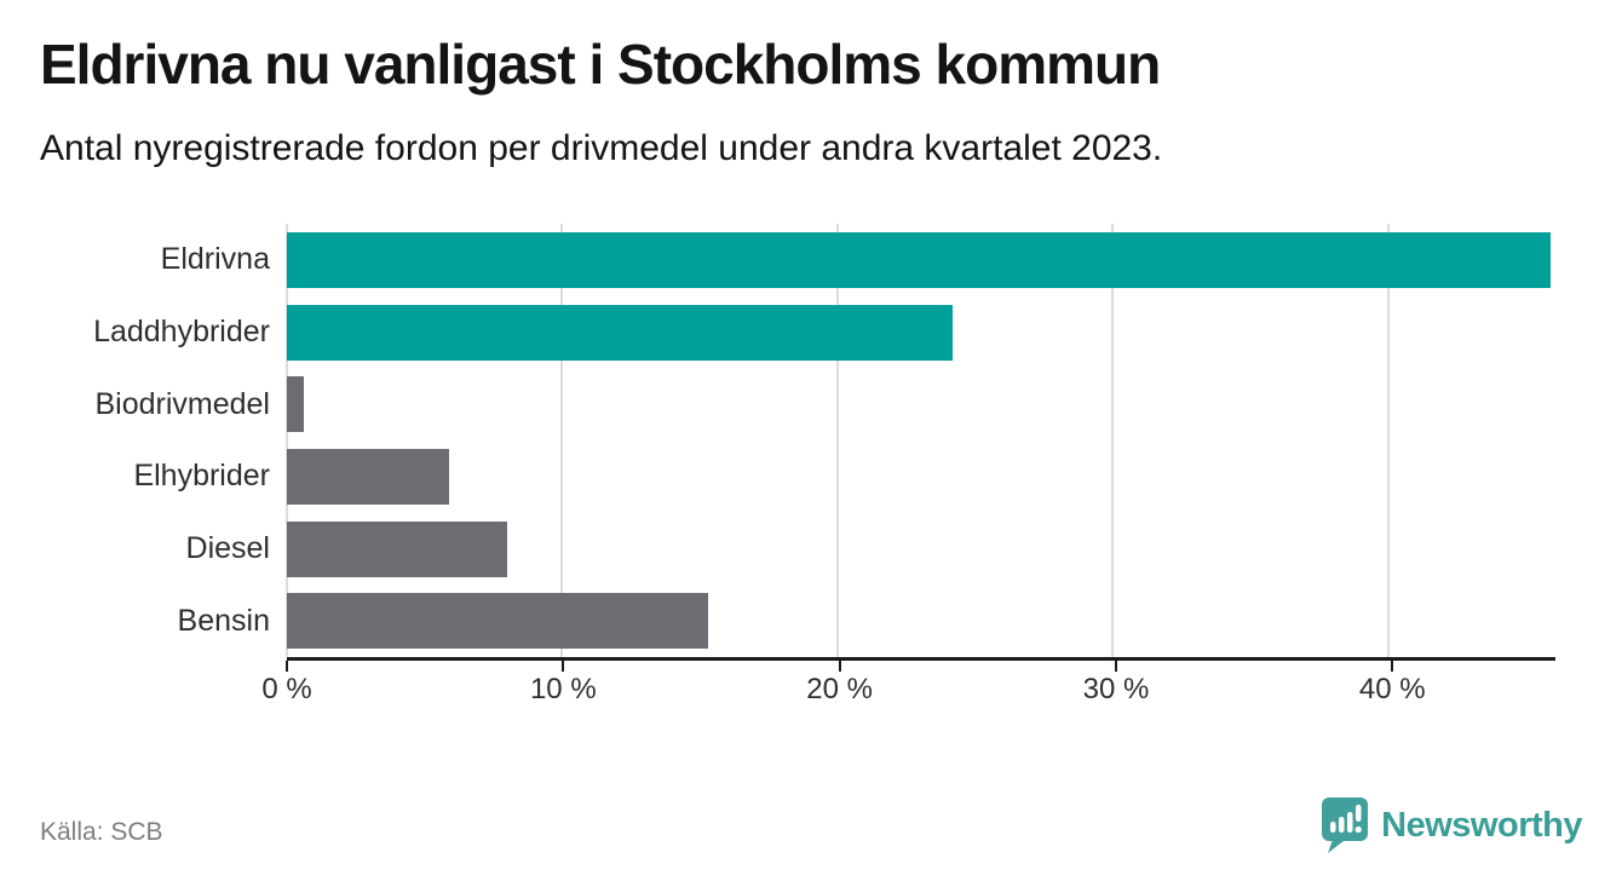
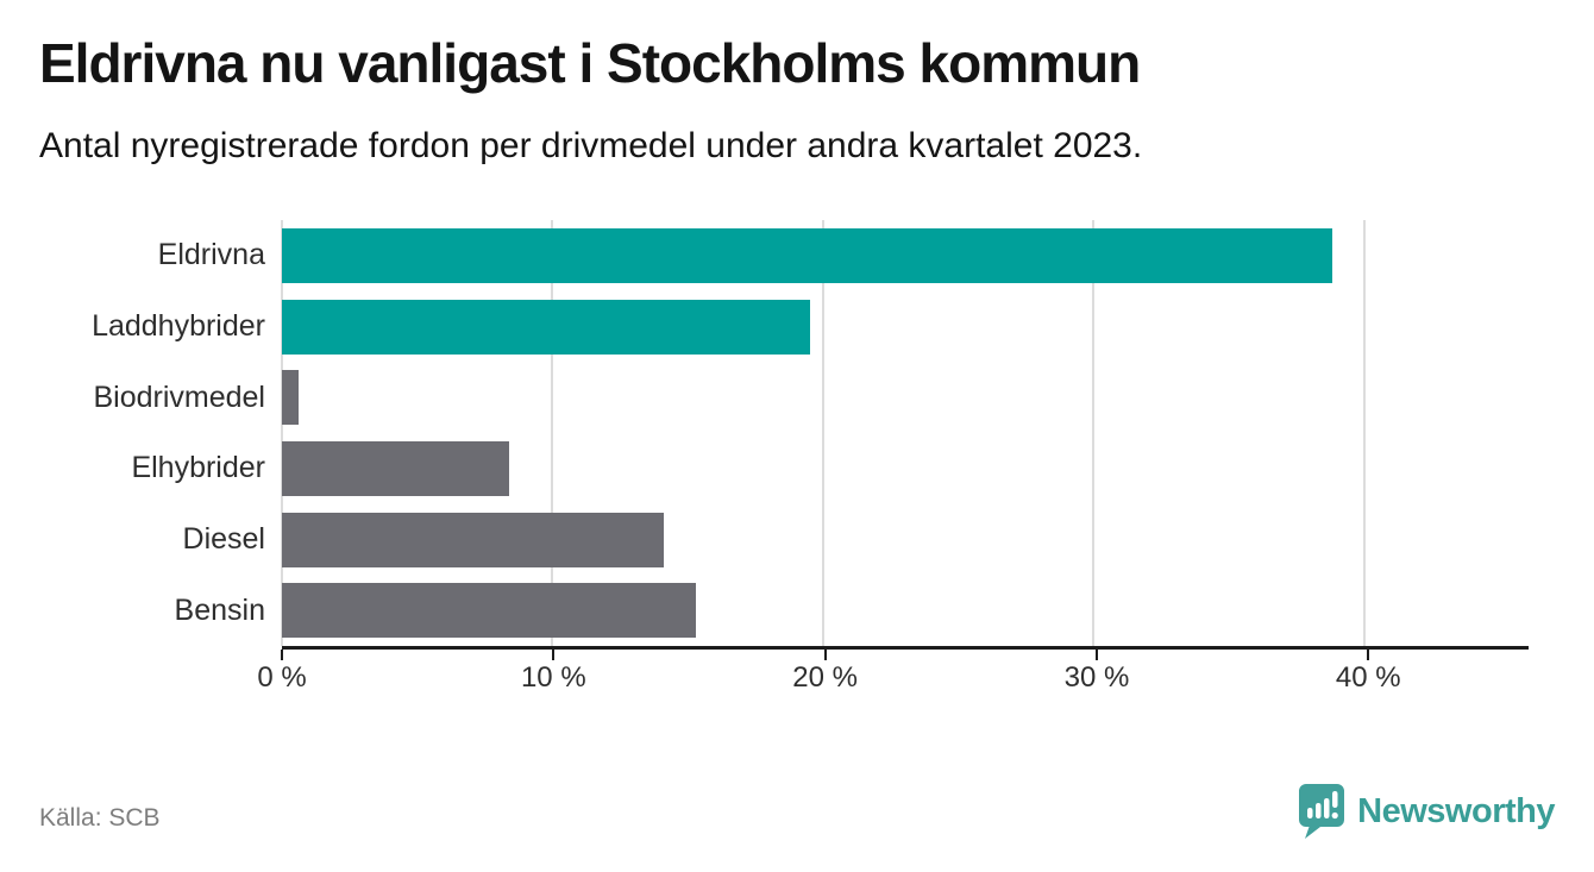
Eldrivna: 45.9% -> 38.8%
Laddhybrider: 24.2% -> 19.5%
Elhybrider: 5.9% -> 8.4%
Diesel: 8.0% -> 14.1%
